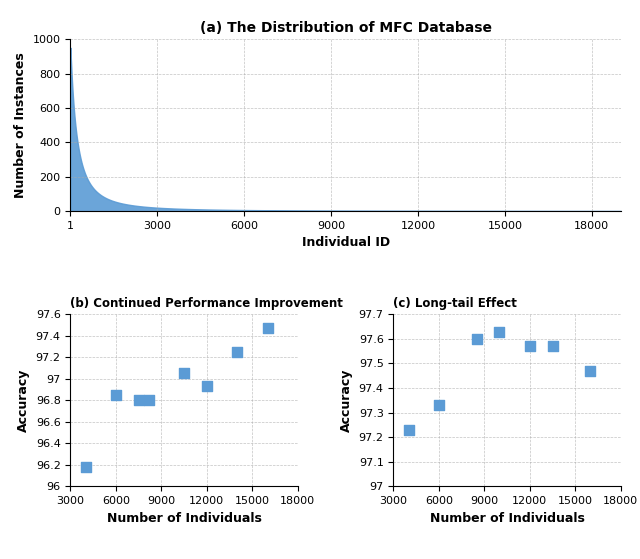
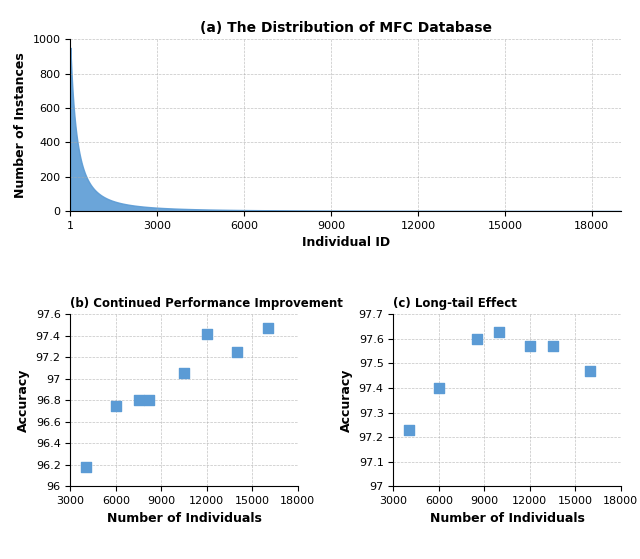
(b) Continued Performance Improvement/6000: 96.85 -> 96.75
(b) Continued Performance Improvement/12000: 96.93 -> 97.42
(c) Long-tail Effect/6000: 97.33 -> 97.40
